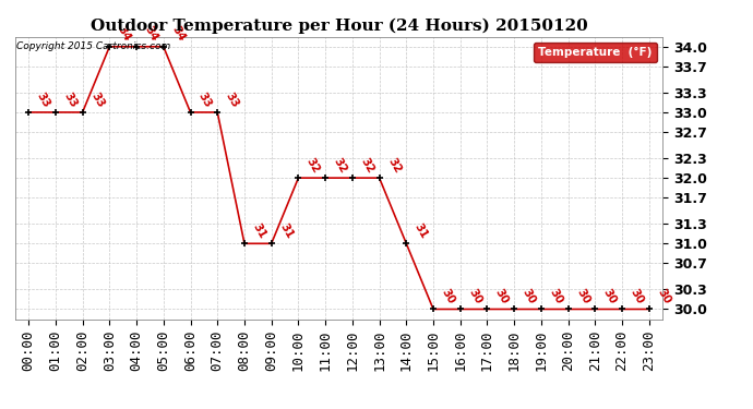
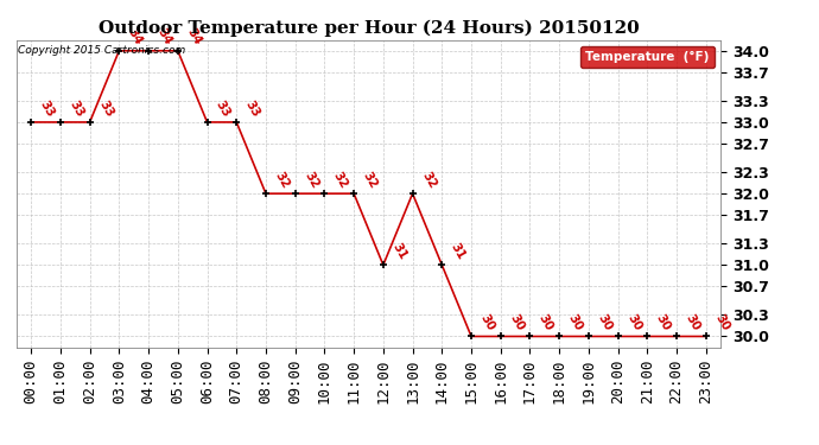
08:00: 31 -> 32
09:00: 31 -> 32
12:00: 32 -> 31
